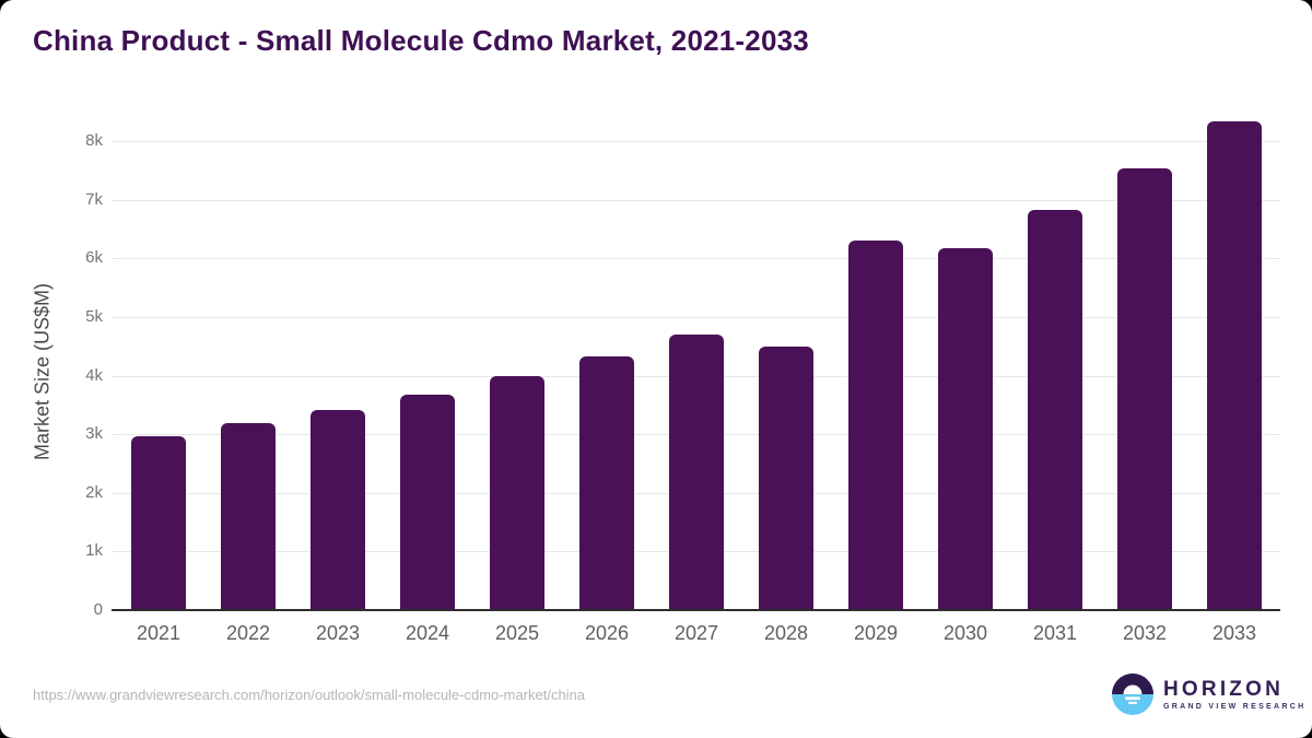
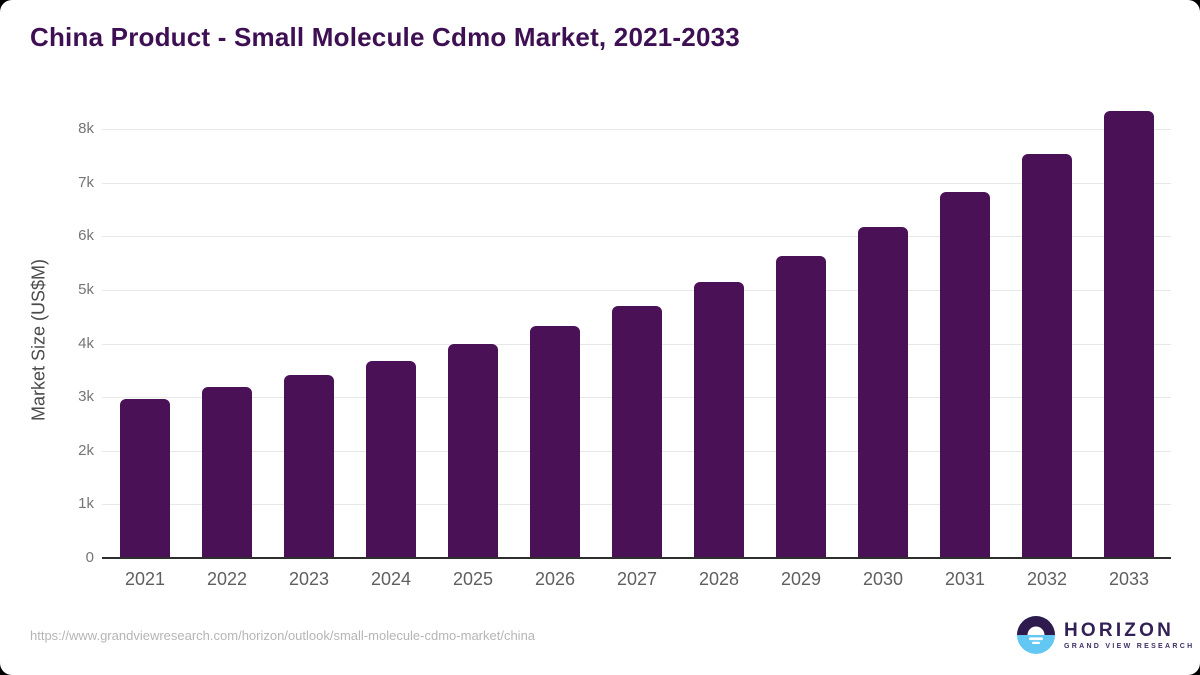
2028: 4.5k -> 5.2k
2029: 6.3k -> 5.6k
